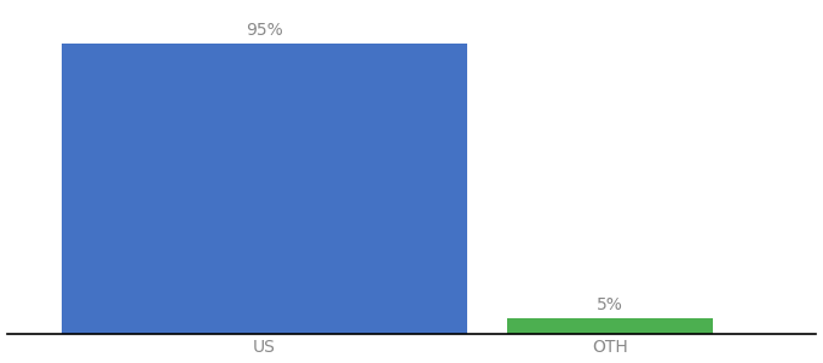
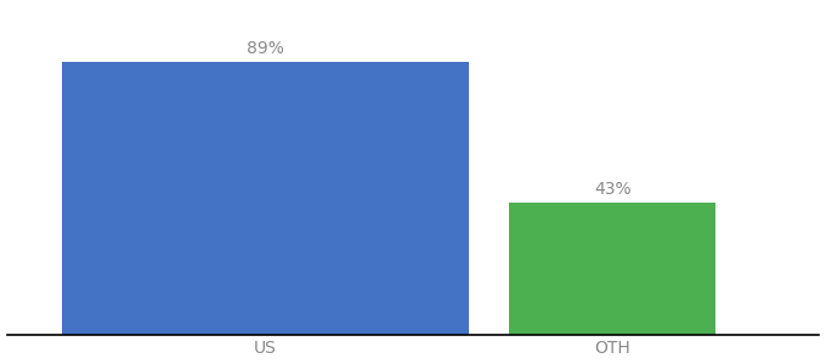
US: 95% -> 89%
OTH: 5% -> 43%
